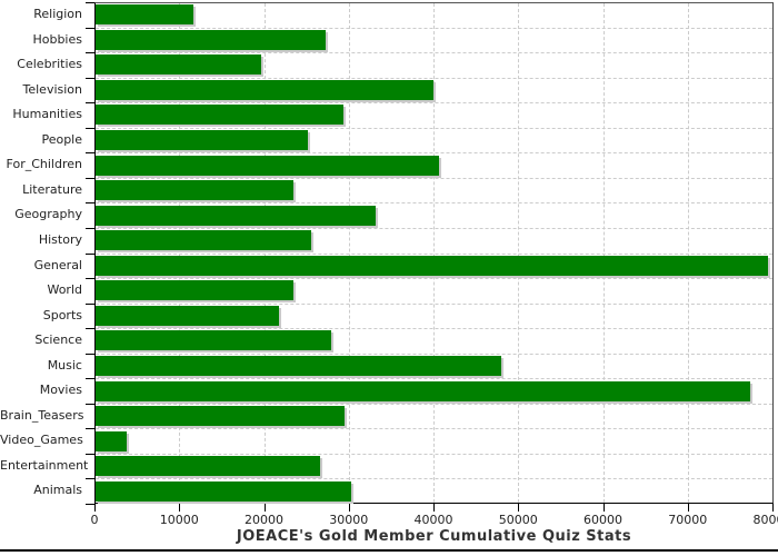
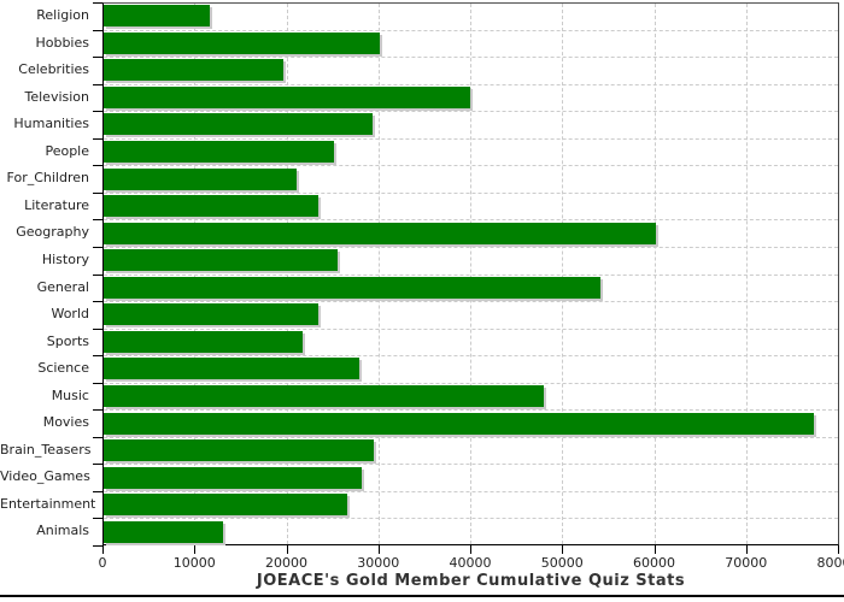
Hobbies: 27000 -> 30000
For_Children: 40000 -> 21000
Geography: 33000 -> 60000
General: 79000 -> 54000
Video_Games: 4000 -> 28000
Animals: 30000 -> 13000
